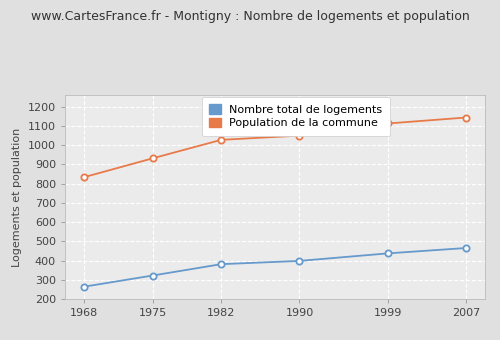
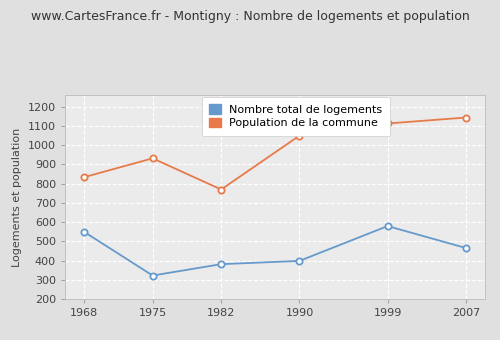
Nombre total de logements/1968: 260 -> 550
Population de la commune/1982: 1030 -> 770
Nombre total de logements/1999: 440 -> 580
